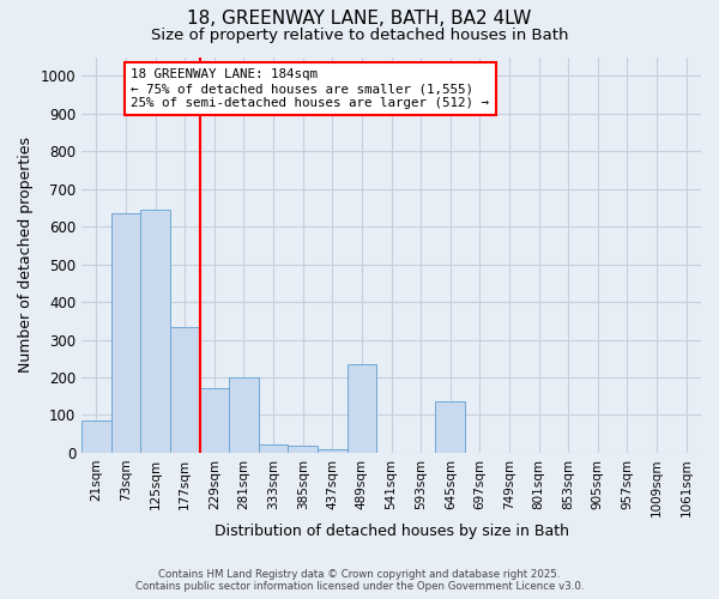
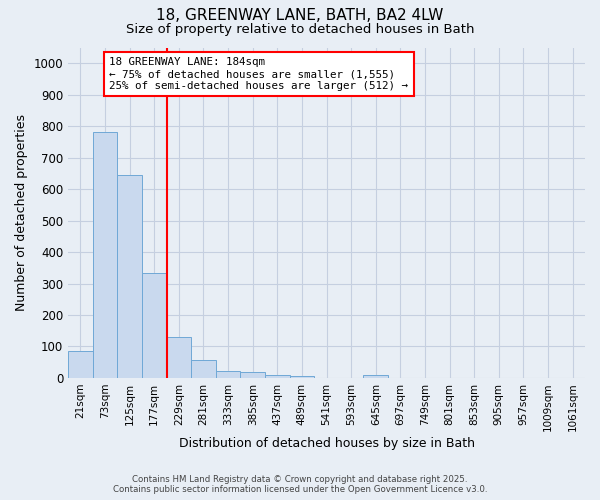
73sqm: 635 -> 780
229sqm: 170 -> 130
281sqm: 200 -> 58
489sqm: 235 -> 5
645sqm: 135 -> 8
